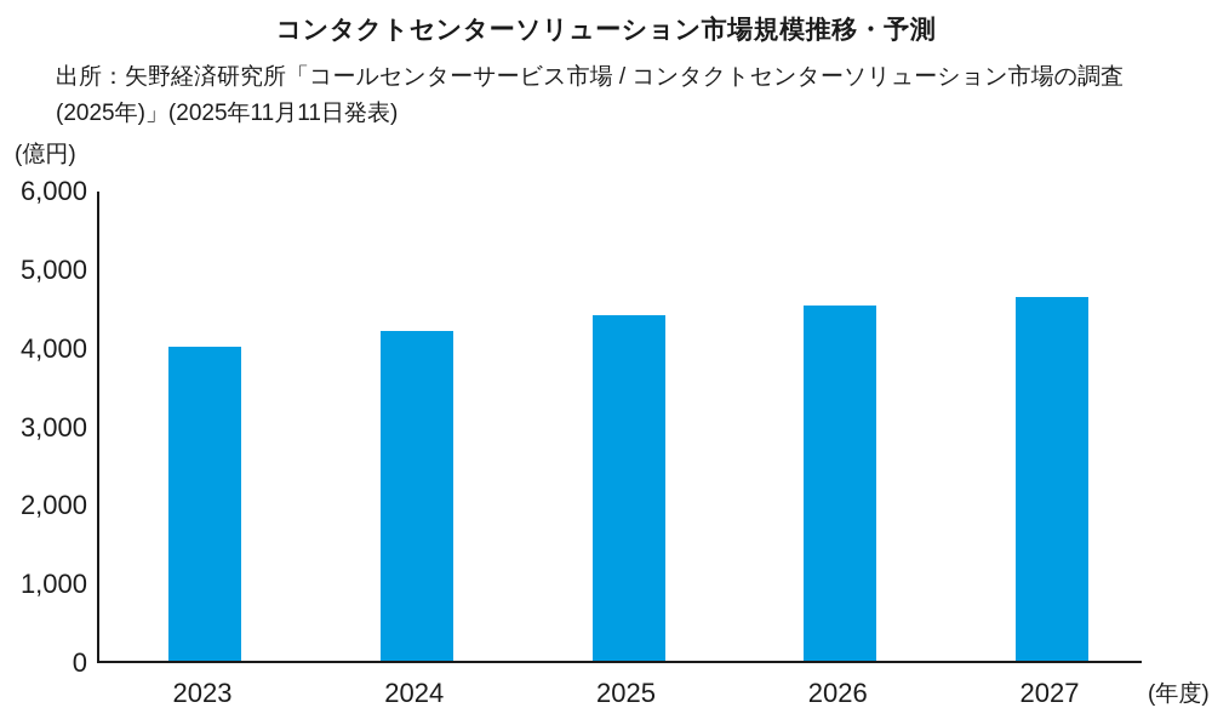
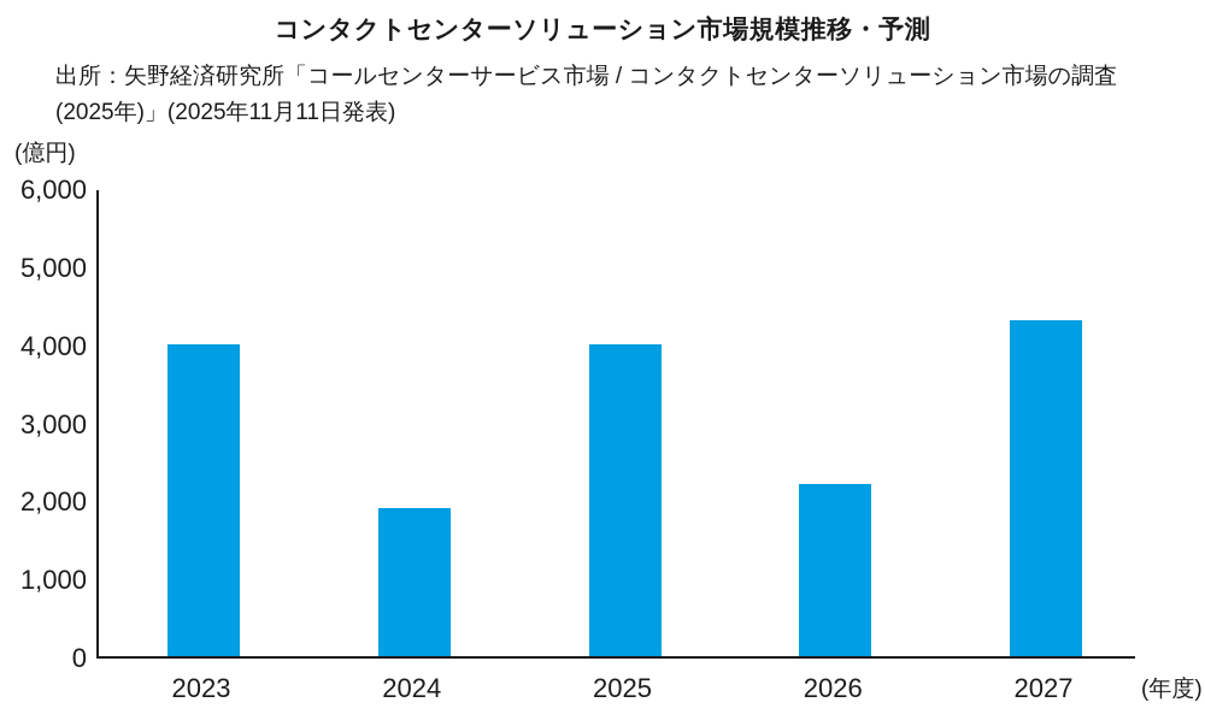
2024: 4200 -> 1900
2025: 4400 -> 4000
2026: 4500 -> 2200
2027: 4600 -> 4300
